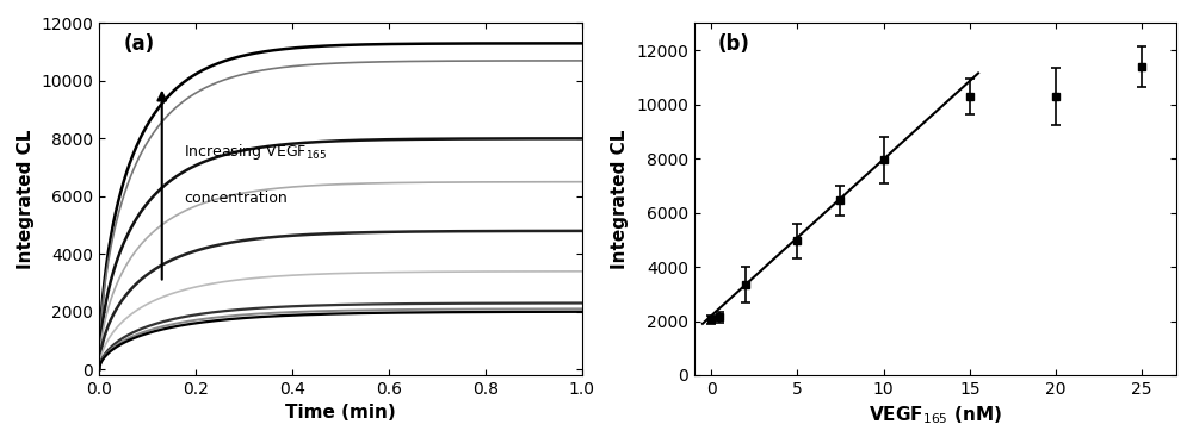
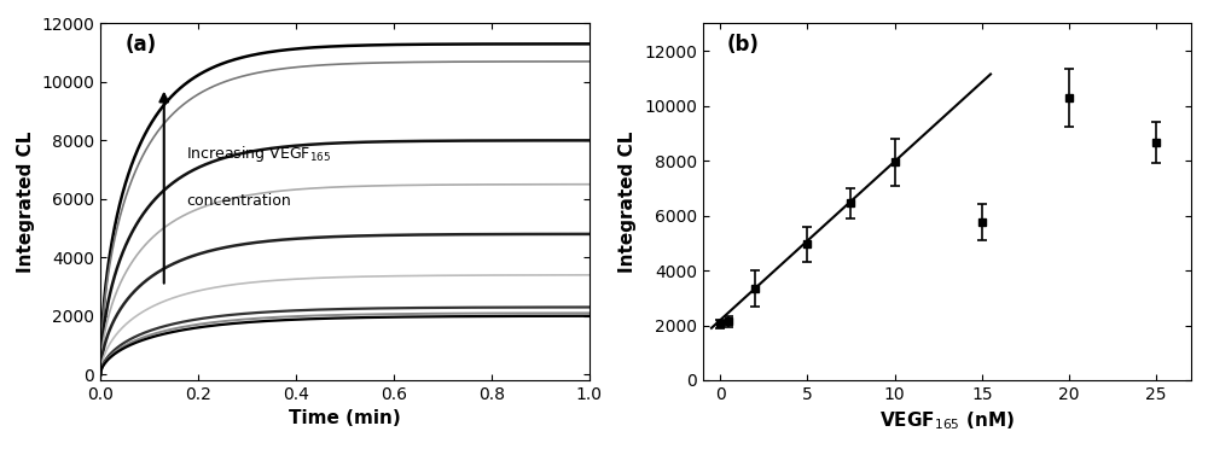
15: 10300 -> 5750
25: 11400 -> 8650
